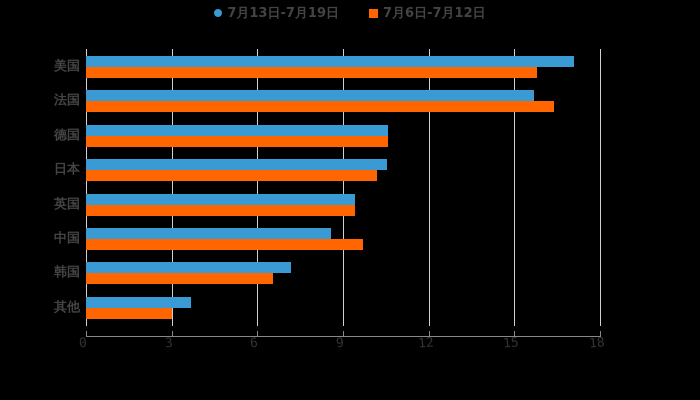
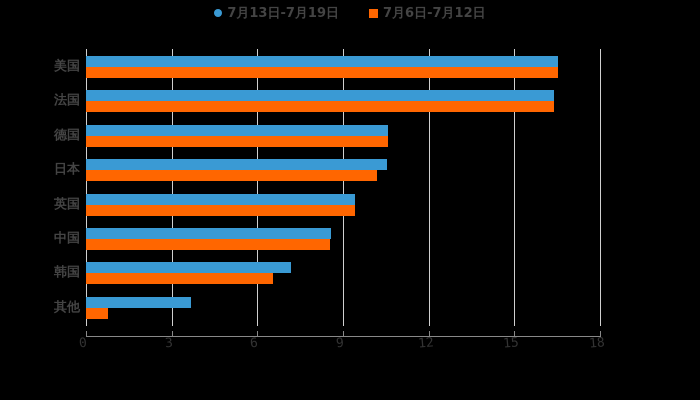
7月13日-7月19日/美国: 17.1 -> 16.5
7月6日-7月12日/美国: 15.8 -> 16.5
7月13日-7月19日/法国: 15.7 -> 16.4
7月6日-7月12日/中国: 9.7 -> 8.5
7月6日-7月12日/其他: 3.0 -> 0.8
